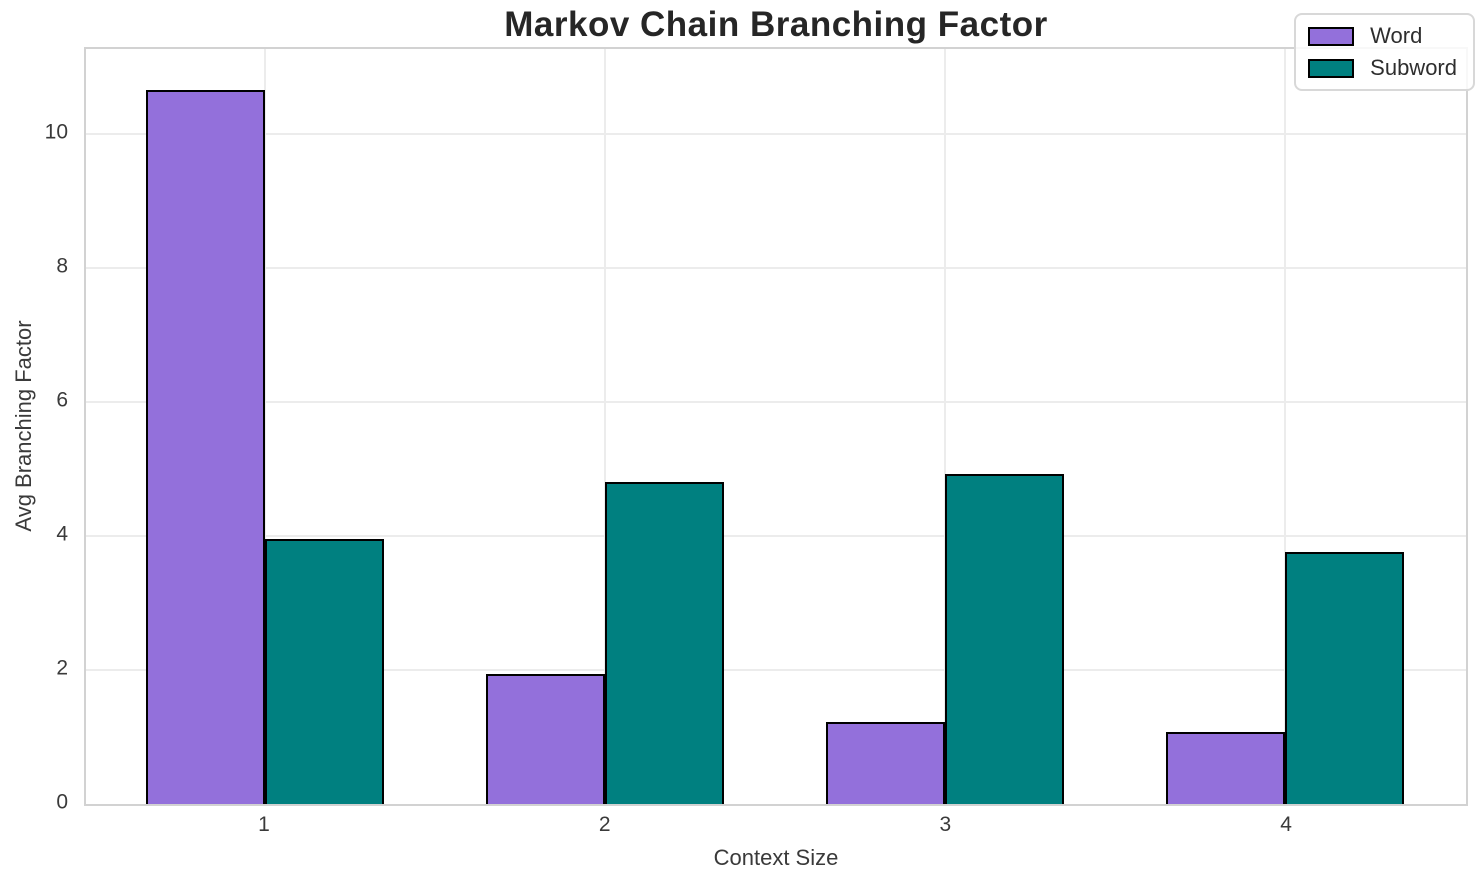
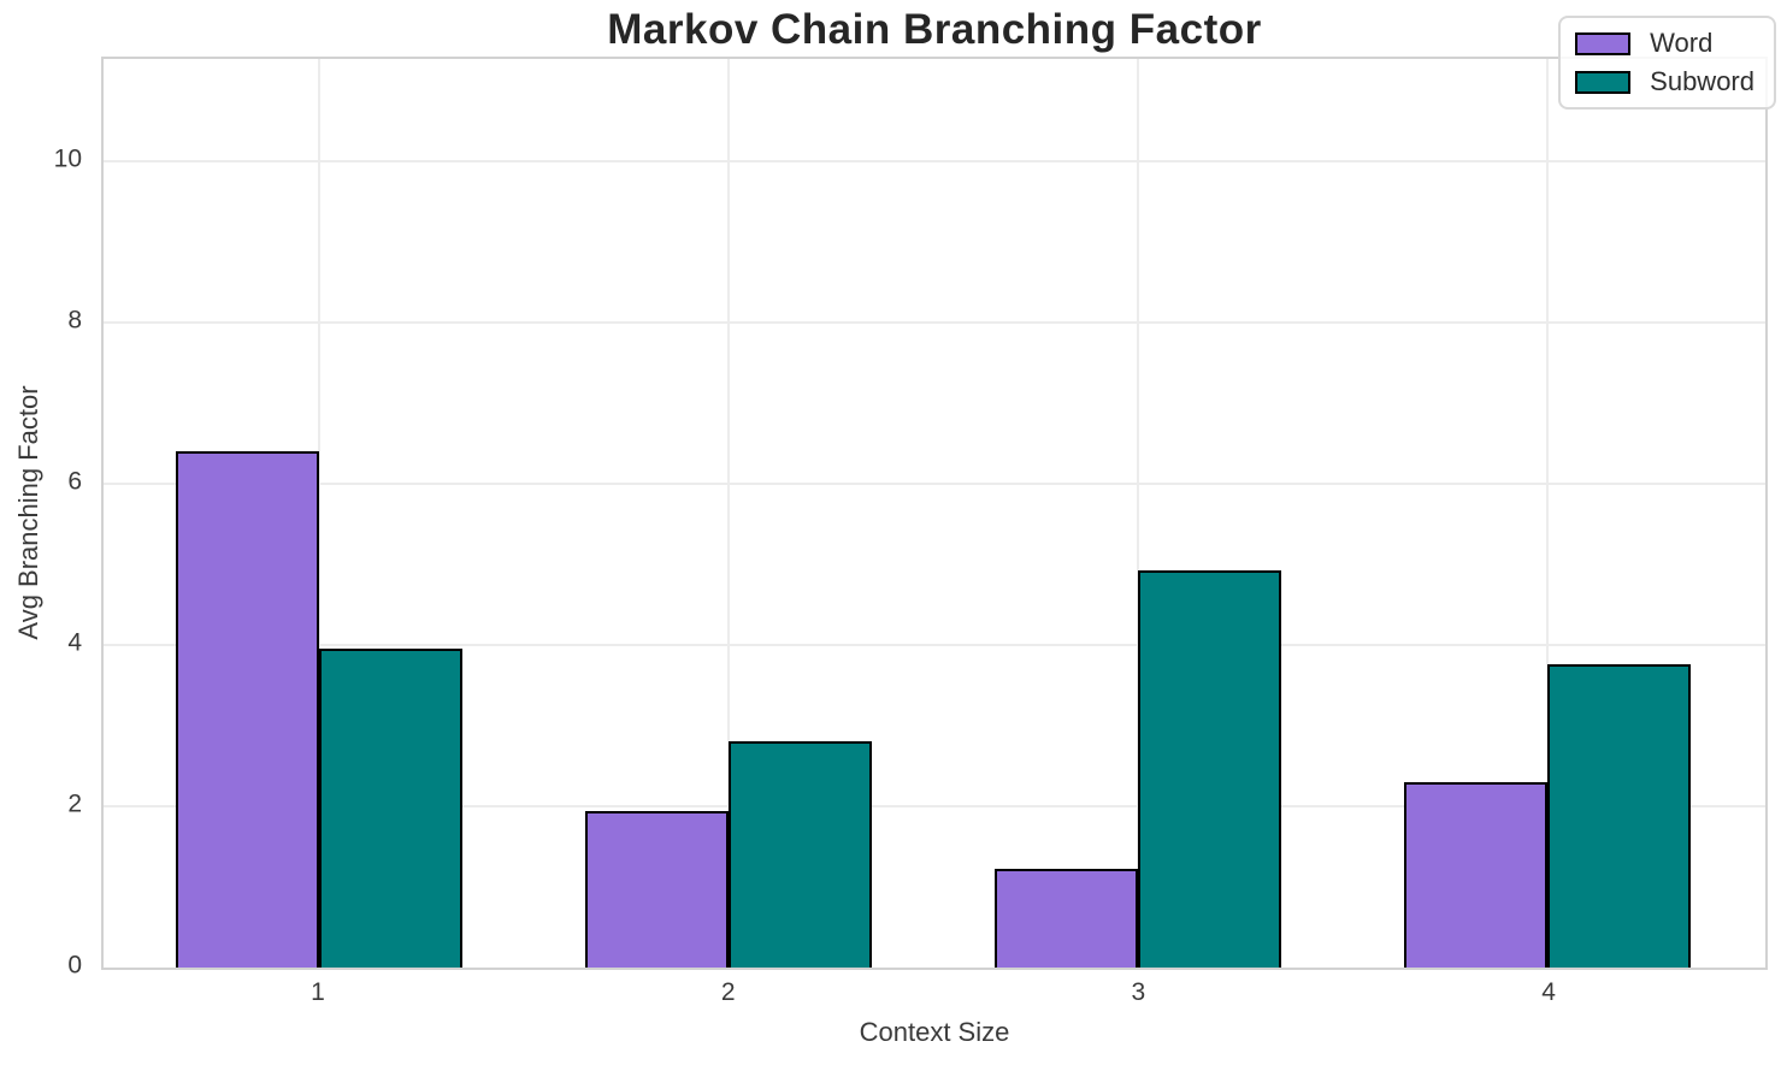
Word/1: 10.7 -> 6.4
Subword/2: 4.8 -> 2.8
Word/4: 1.1 -> 2.3
